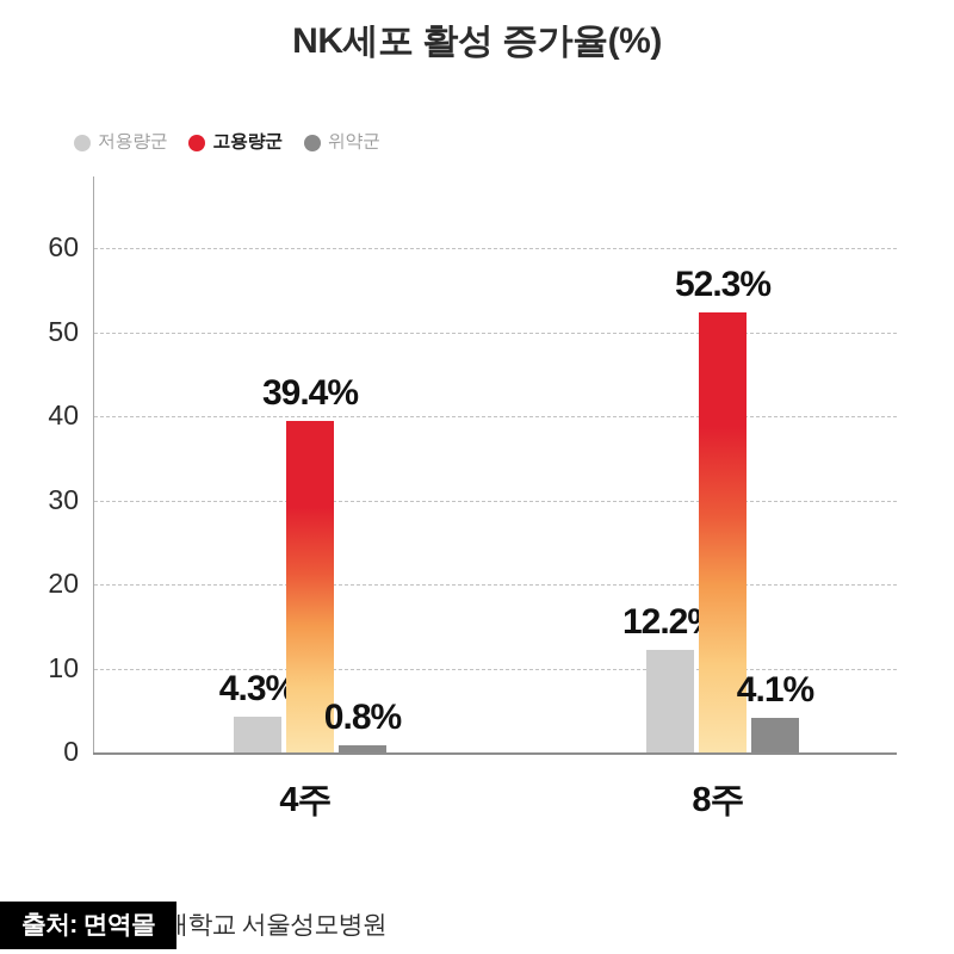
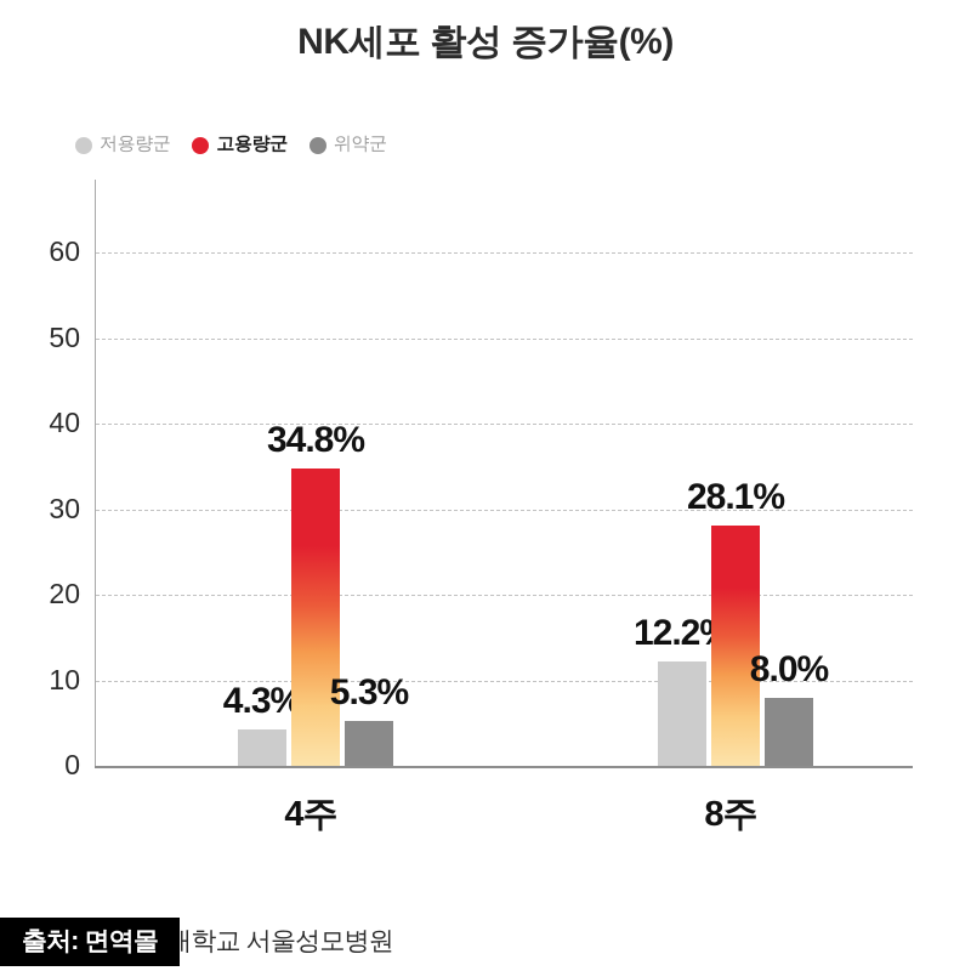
고용량군/4주: 39.4% -> 34.8%
위약군/4주: 0.8% -> 5.3%
고용량군/8주: 52.3% -> 28.1%
위약군/8주: 4.1% -> 8.0%
